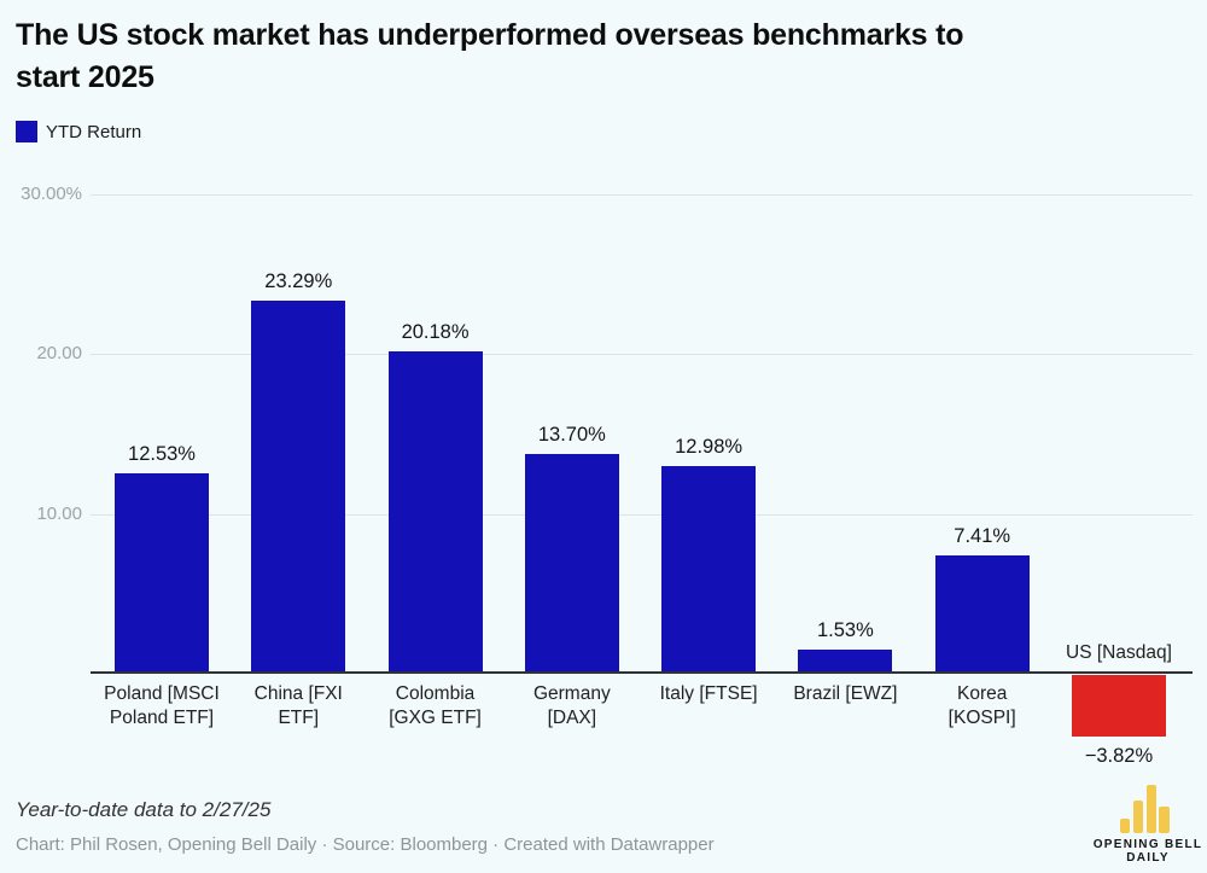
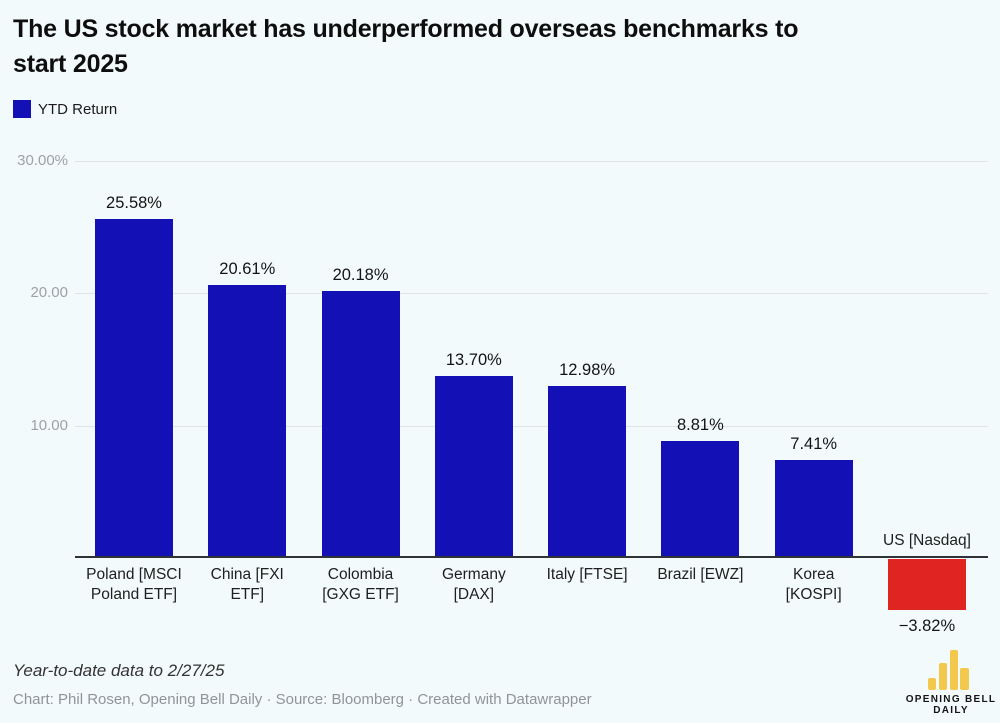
Poland [MSCI Poland ETF]: 12.53% -> 25.58%
China [FXI ETF]: 23.29% -> 20.61%
Brazil [EWZ]: 1.53% -> 8.81%
